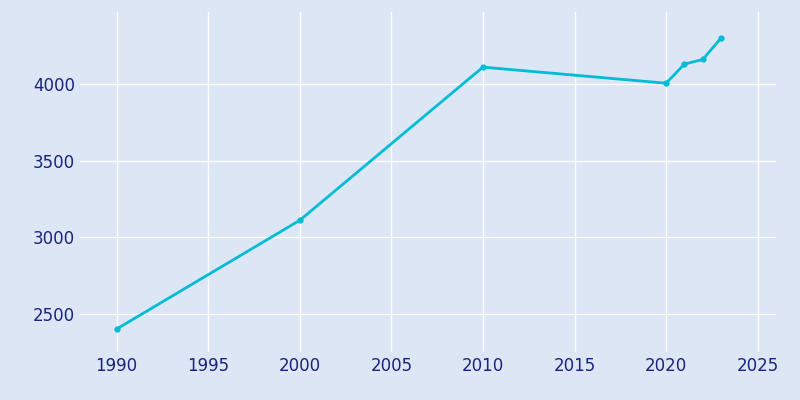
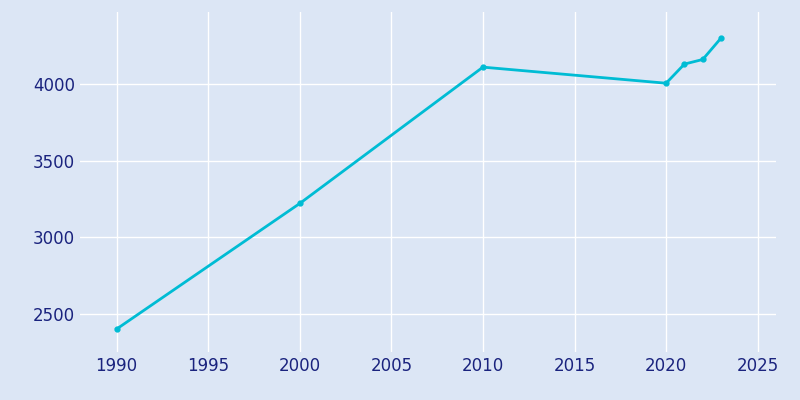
2000: 3110 -> 3220
